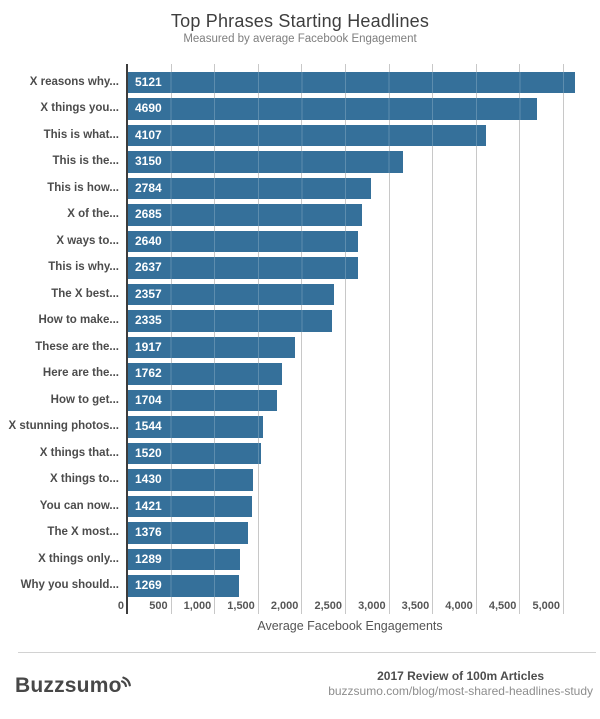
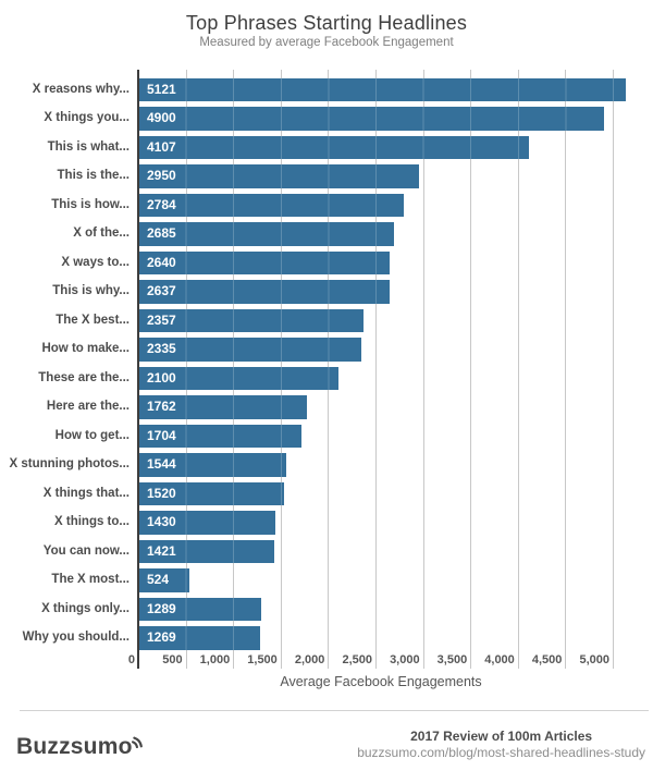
X things you...: 4690 -> 4900
This is the...: 3150 -> 2950
These are the...: 1917 -> 2100
The X most...: 1376 -> 524
